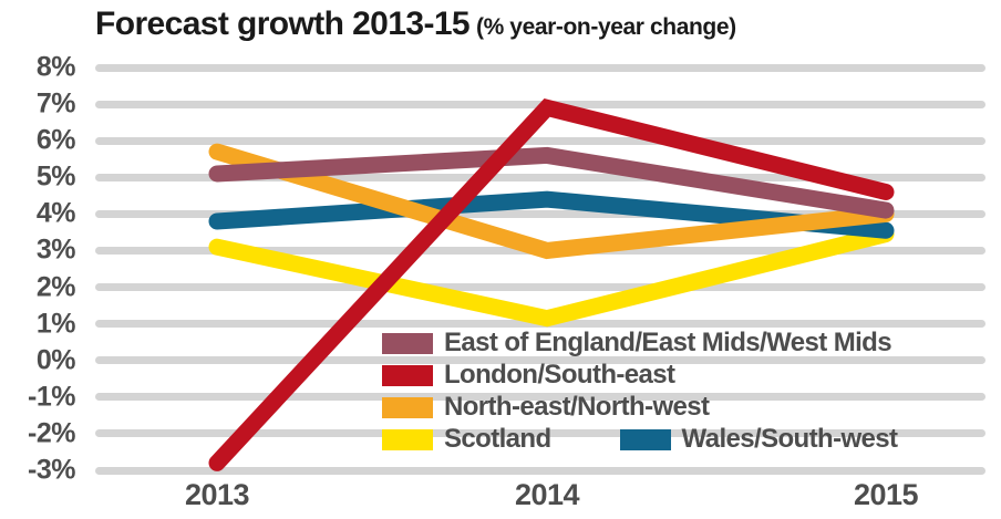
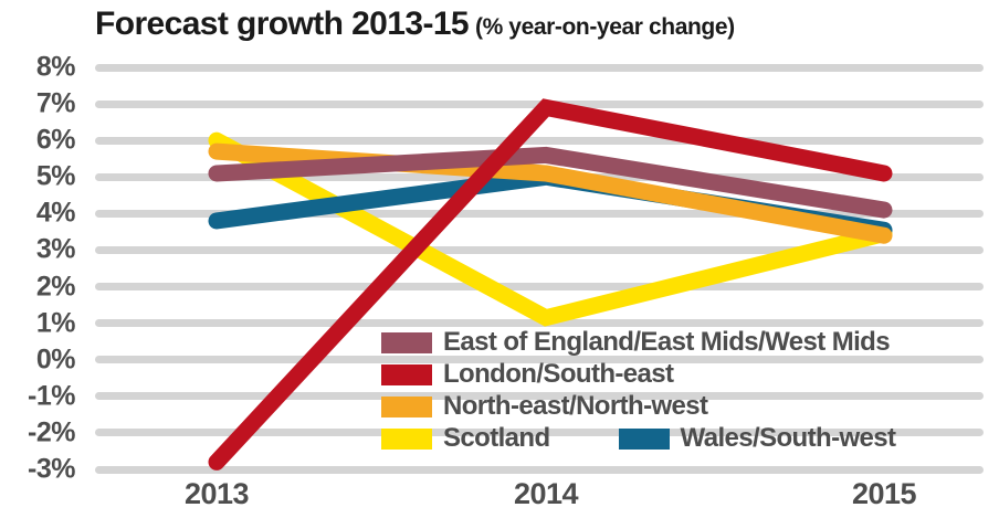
Scotland/2013: 3.1% -> 6.0%
North-east/North-west/2014: 3.0% -> 5.1%
Wales/South-west/2014: 4.4% -> 5.0%
London/South-east/2015: 4.6% -> 5.1%
North-east/North-west/2015: 4.0% -> 3.4%
